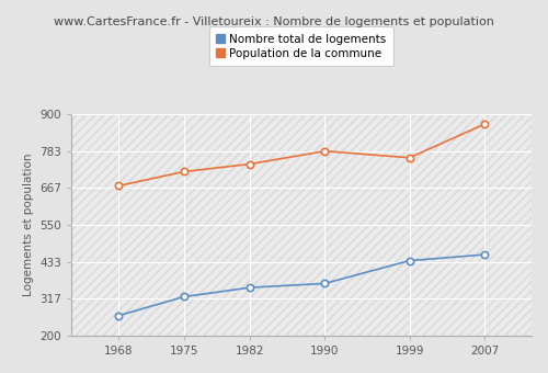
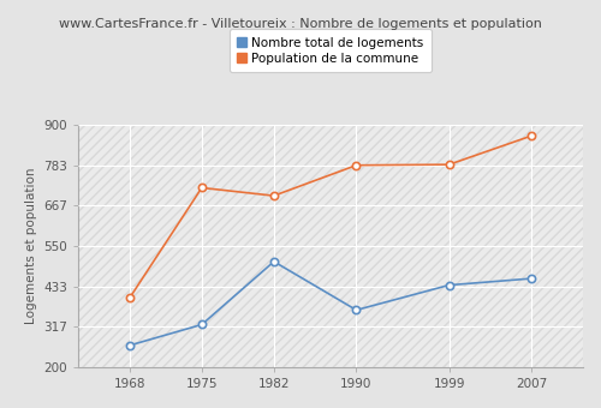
Population de la commune/1968: 673 -> 400
Nombre total de logements/1982: 352 -> 505
Population de la commune/1982: 742 -> 695
Population de la commune/1999: 762 -> 785
